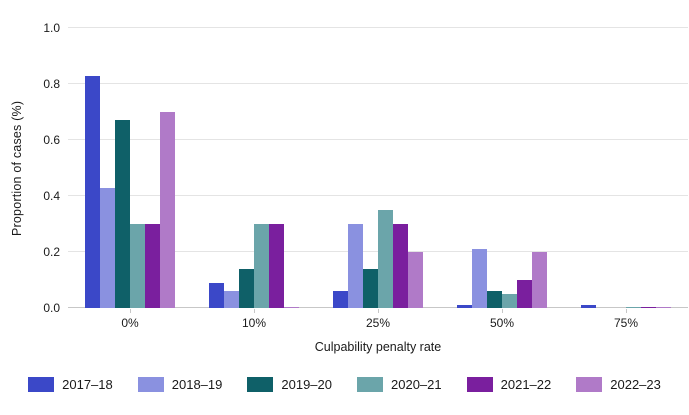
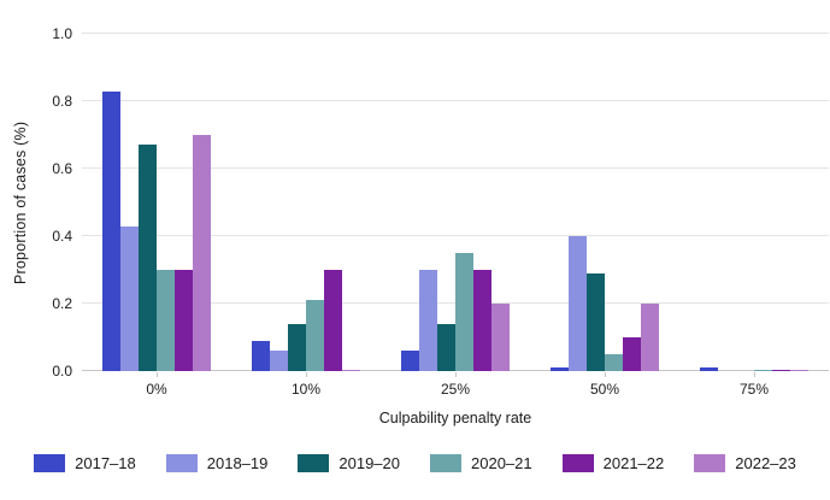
2020–21/10%: 0.30 -> 0.21
2018–19/50%: 0.21 -> 0.40
2019–20/50%: 0.06 -> 0.29
